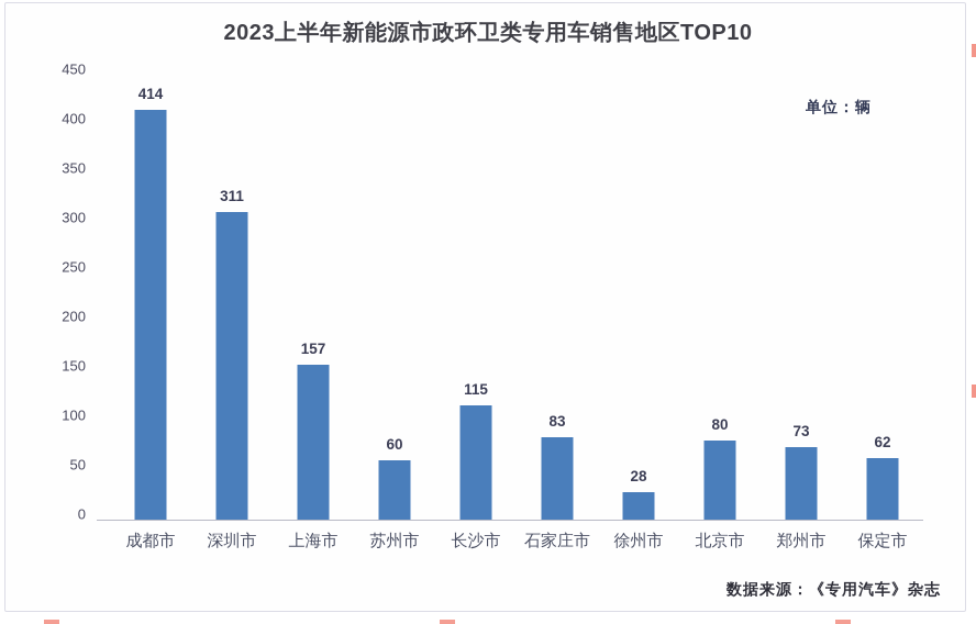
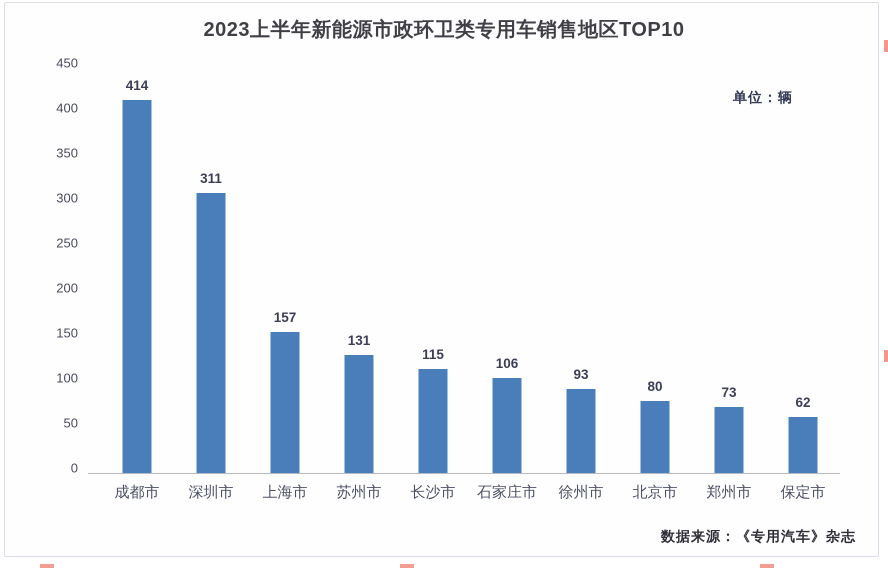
苏州市: 60 -> 131
石家庄市: 83 -> 106
徐州市: 28 -> 93
